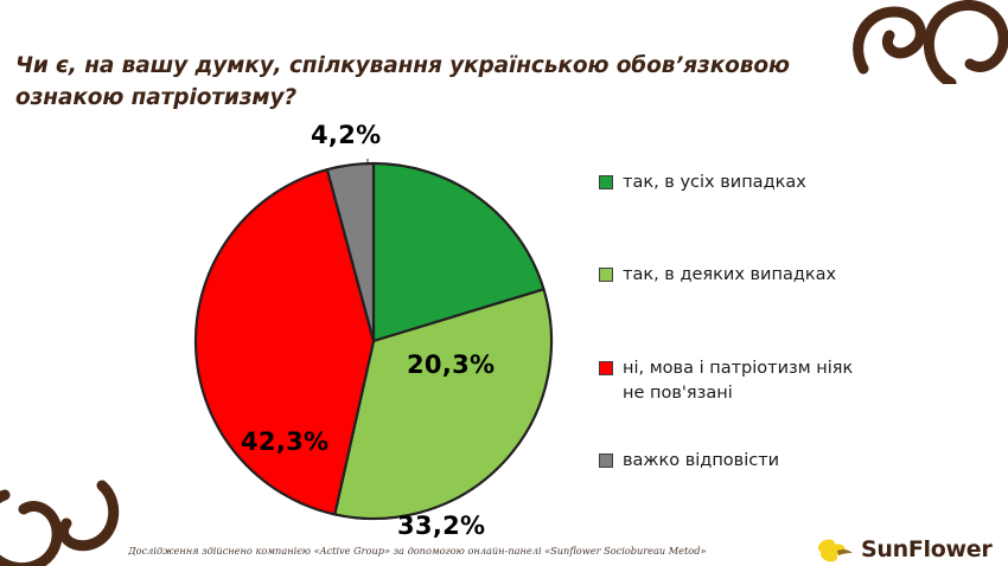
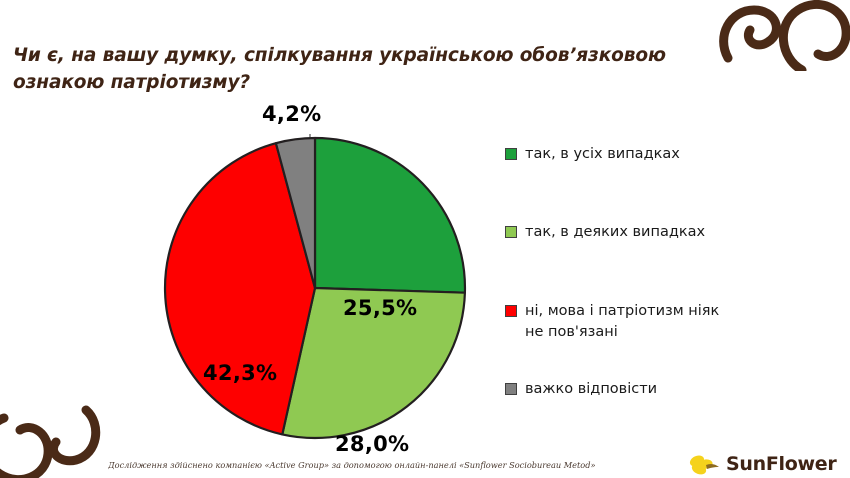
так, в усіх випадках: 20,3% -> 25,5%
так, в деяких випадках: 33,2% -> 28,0%
